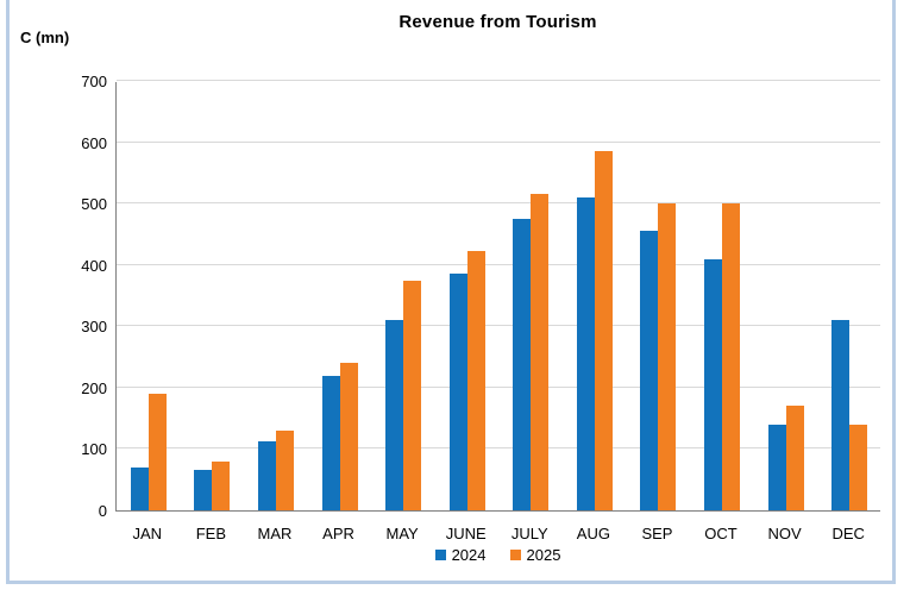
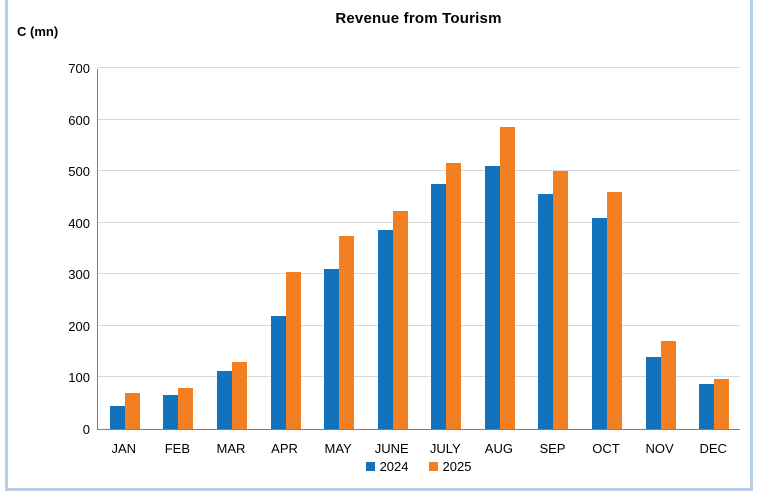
2024/JAN: 70 -> 40
2025/JAN: 190 -> 70
2025/APR: 240 -> 300
2025/OCT: 500 -> 460
2024/DEC: 310 -> 90
2025/DEC: 140 -> 100
